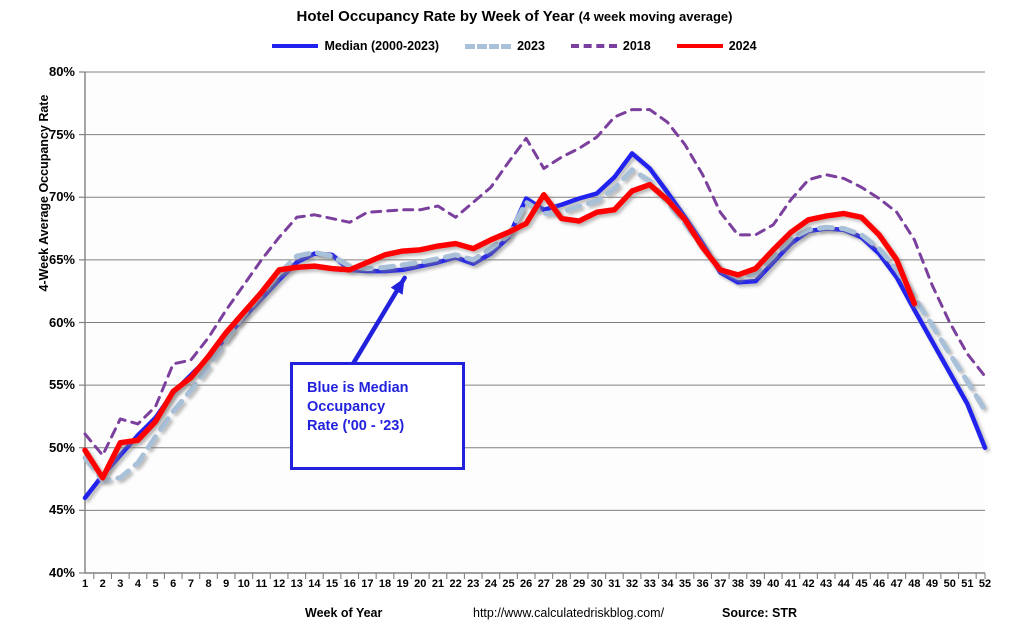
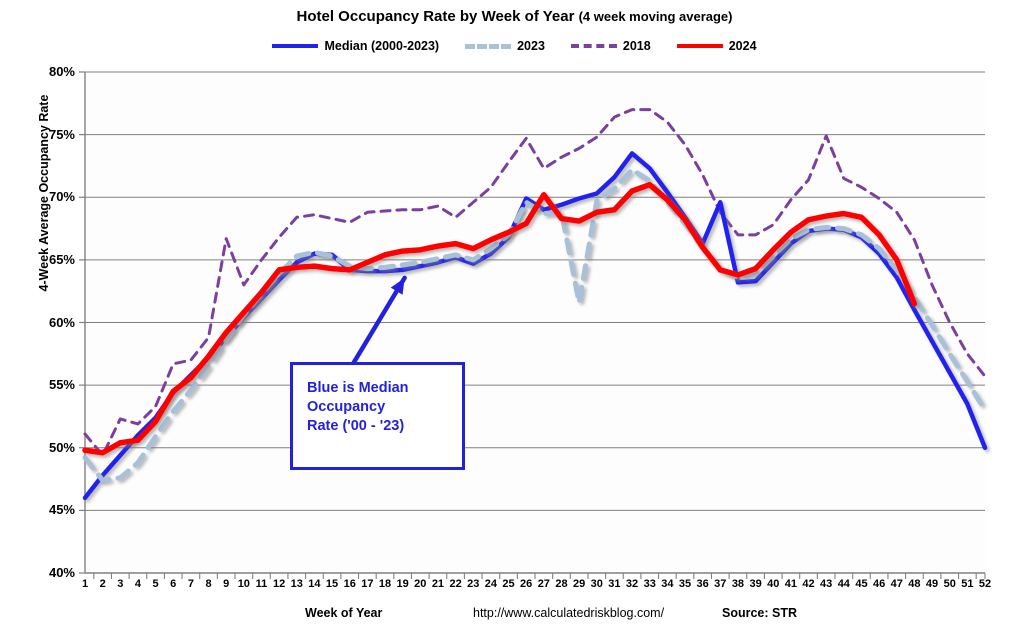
2024/2: 47.6% -> 49.6%
2018/9: 61.0% -> 66.7%
2023/29: 69.3% -> 61.6%
Median (2000-2023)/37: 64.0% -> 69.6%
2018/43: 71.8% -> 74.9%
